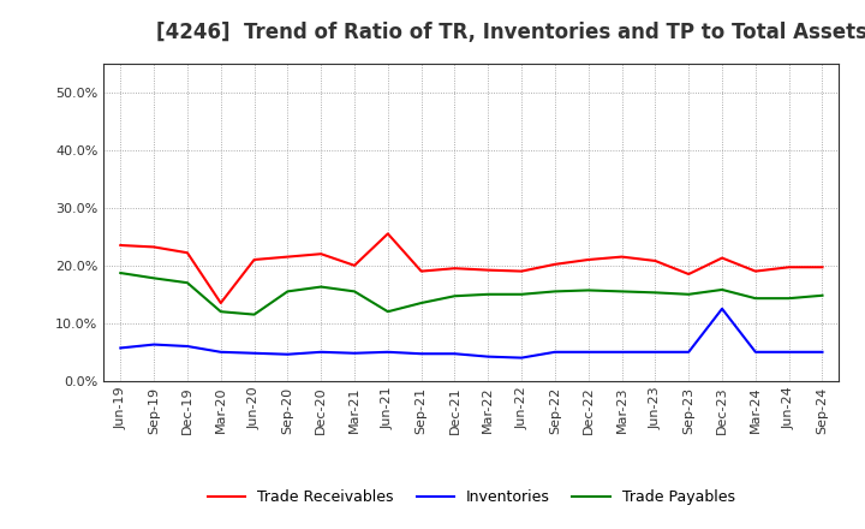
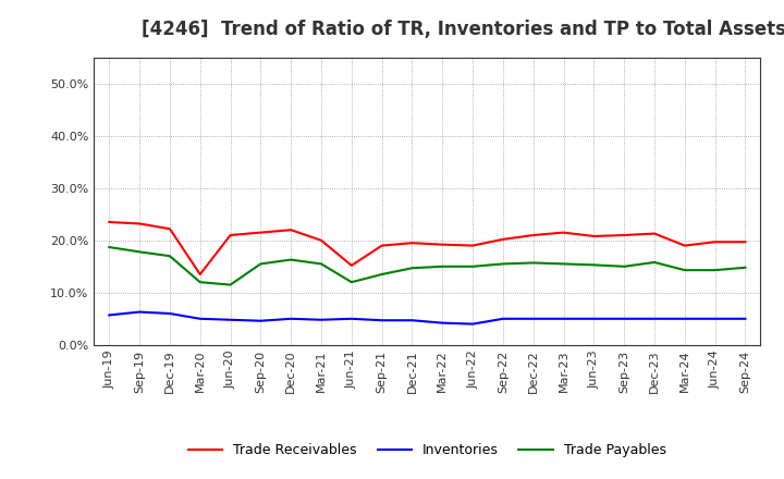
Trade Receivables/Jun-21: 25.5% -> 15.2%
Trade Receivables/Sep-23: 18.5% -> 21.0%
Inventories/Dec-23: 12.5% -> 5.0%
